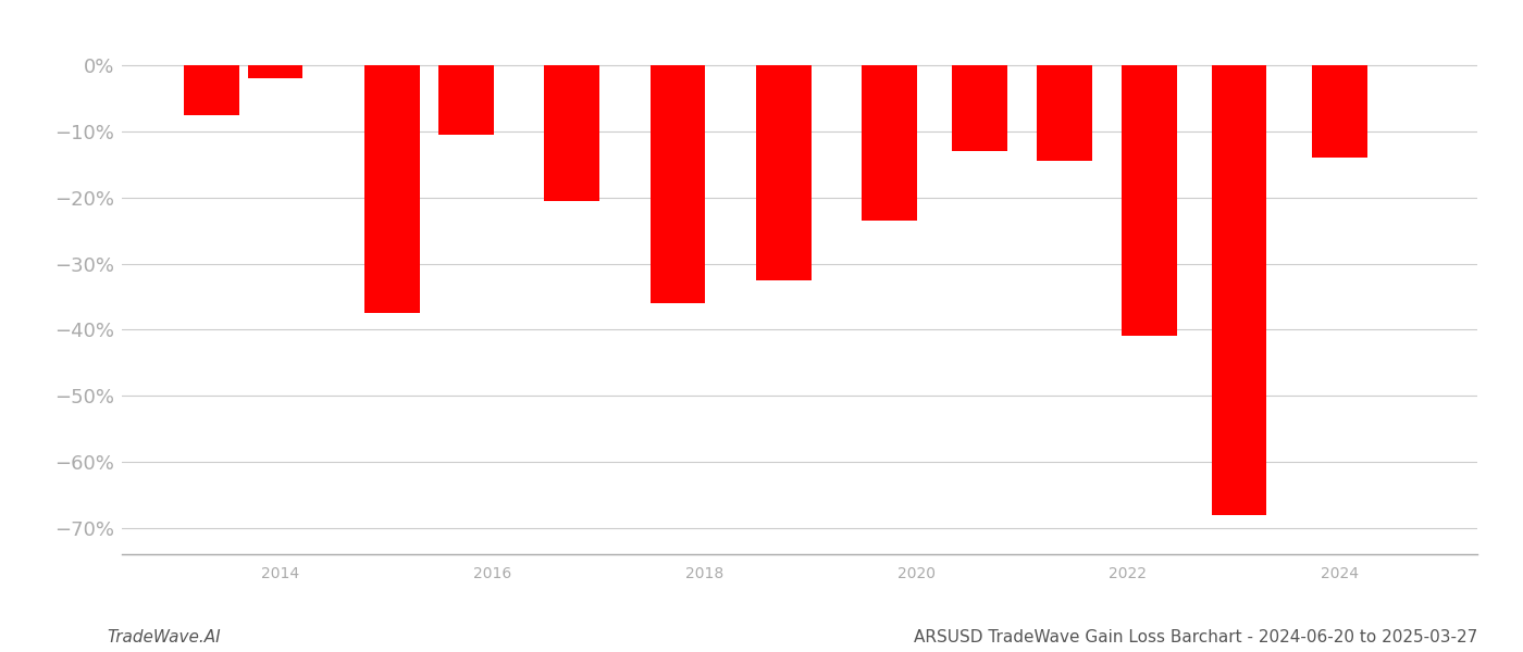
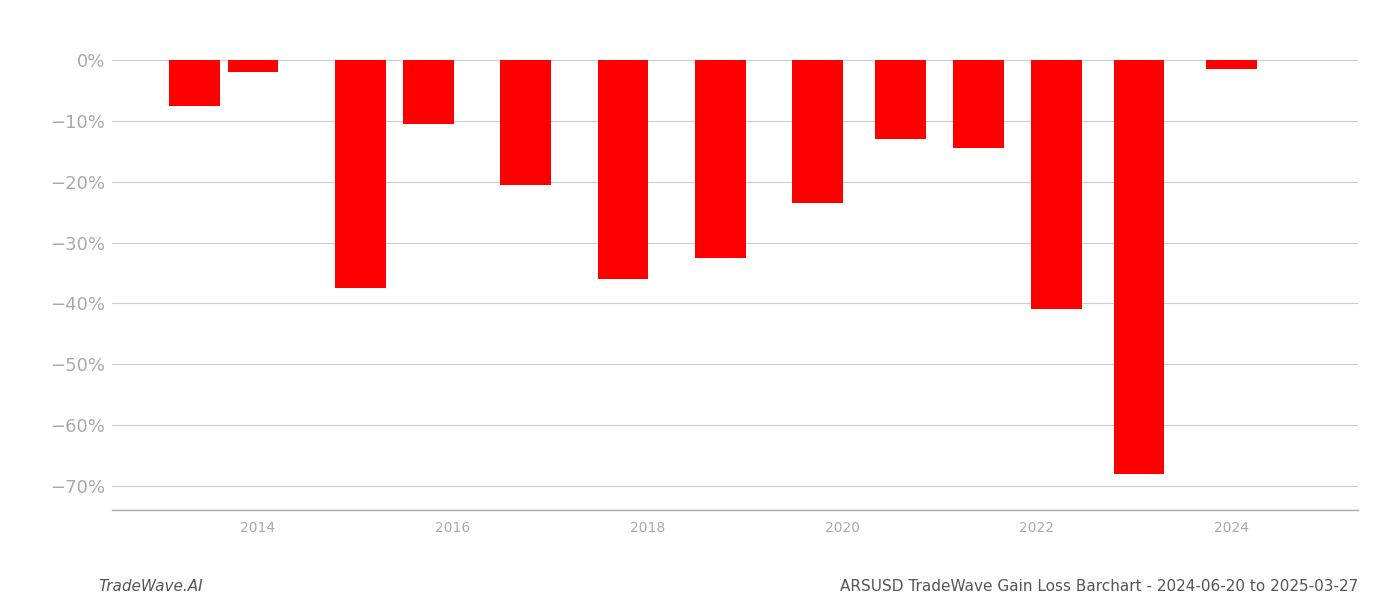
2024: -14.0% -> -1.5%
